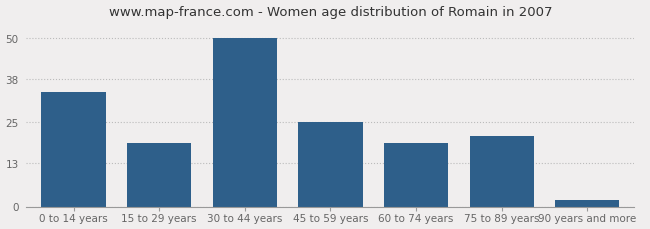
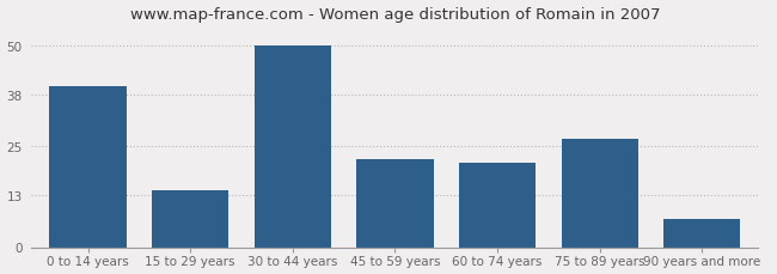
0 to 14 years: 34 -> 40
15 to 29 years: 19 -> 14
45 to 59 years: 25 -> 22
60 to 74 years: 19 -> 21
75 to 89 years: 21 -> 27
90 years and more: 2 -> 7
